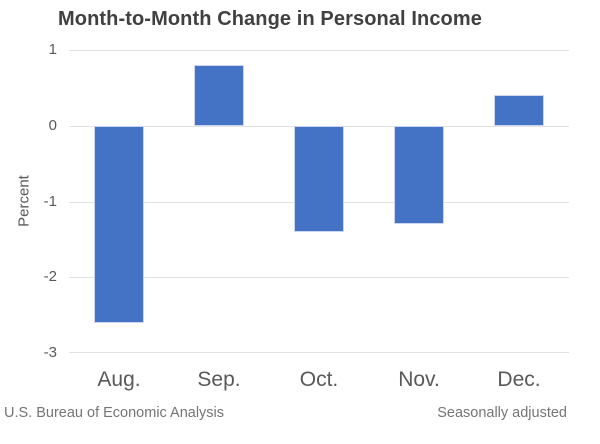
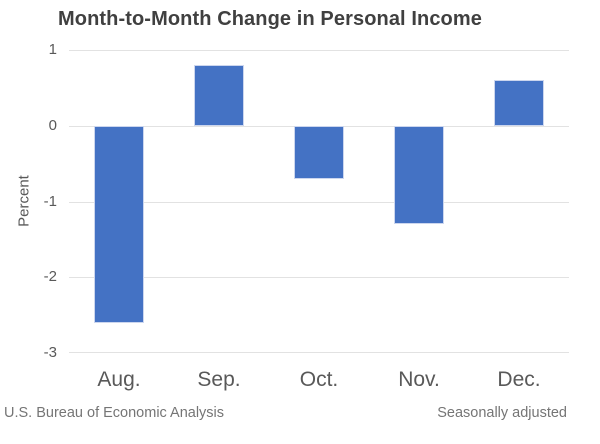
Oct.: -1.4 -> -0.7
Dec.: 0.4 -> 0.6
